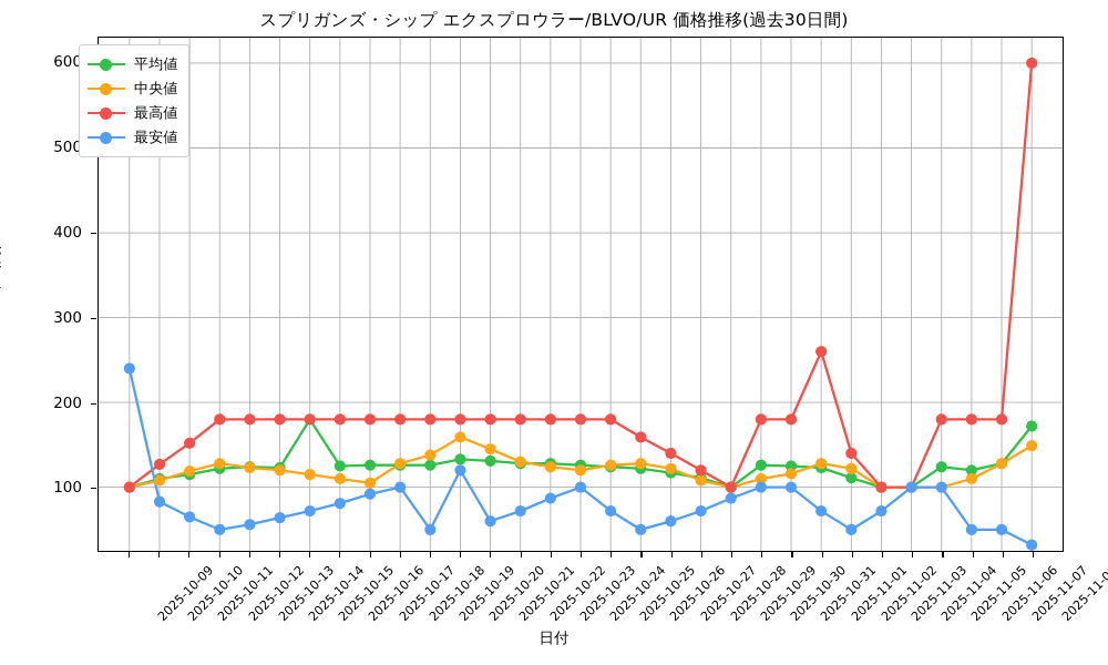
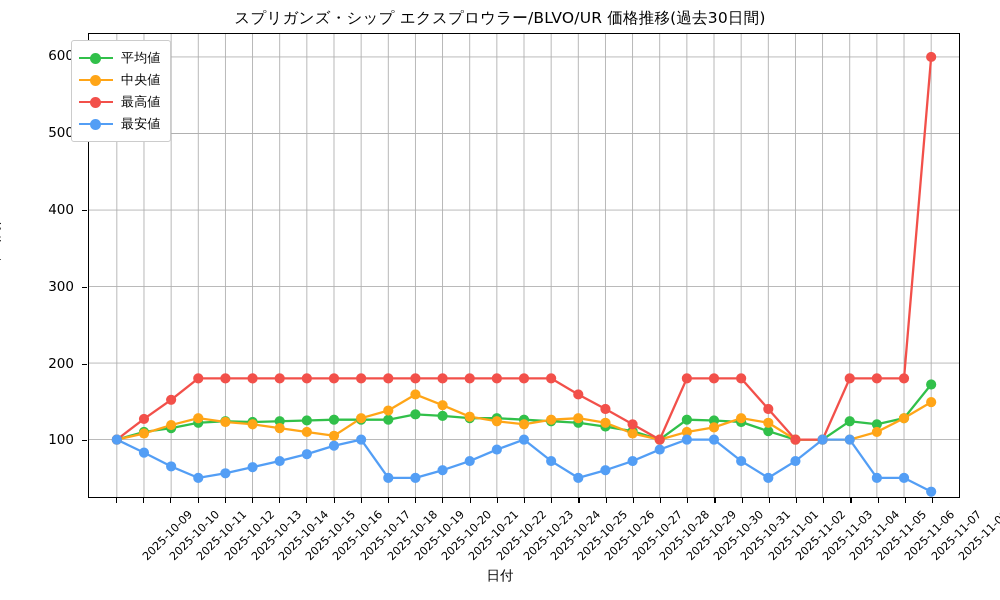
最安値/2025-10-09: 240 -> 100
平均値/2025-10-15: 180 -> 120
最安値/2025-10-20: 120 -> 50
最高値/2025-11-01: 260 -> 180
